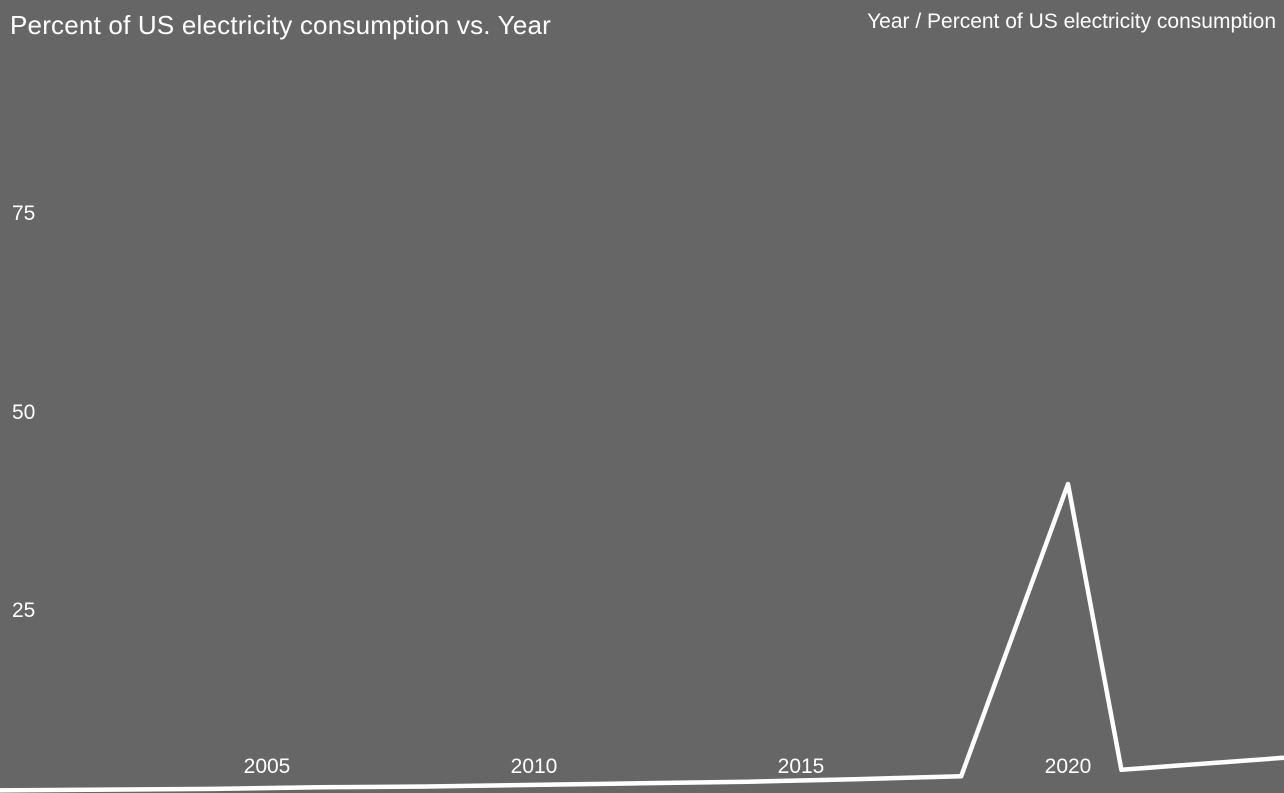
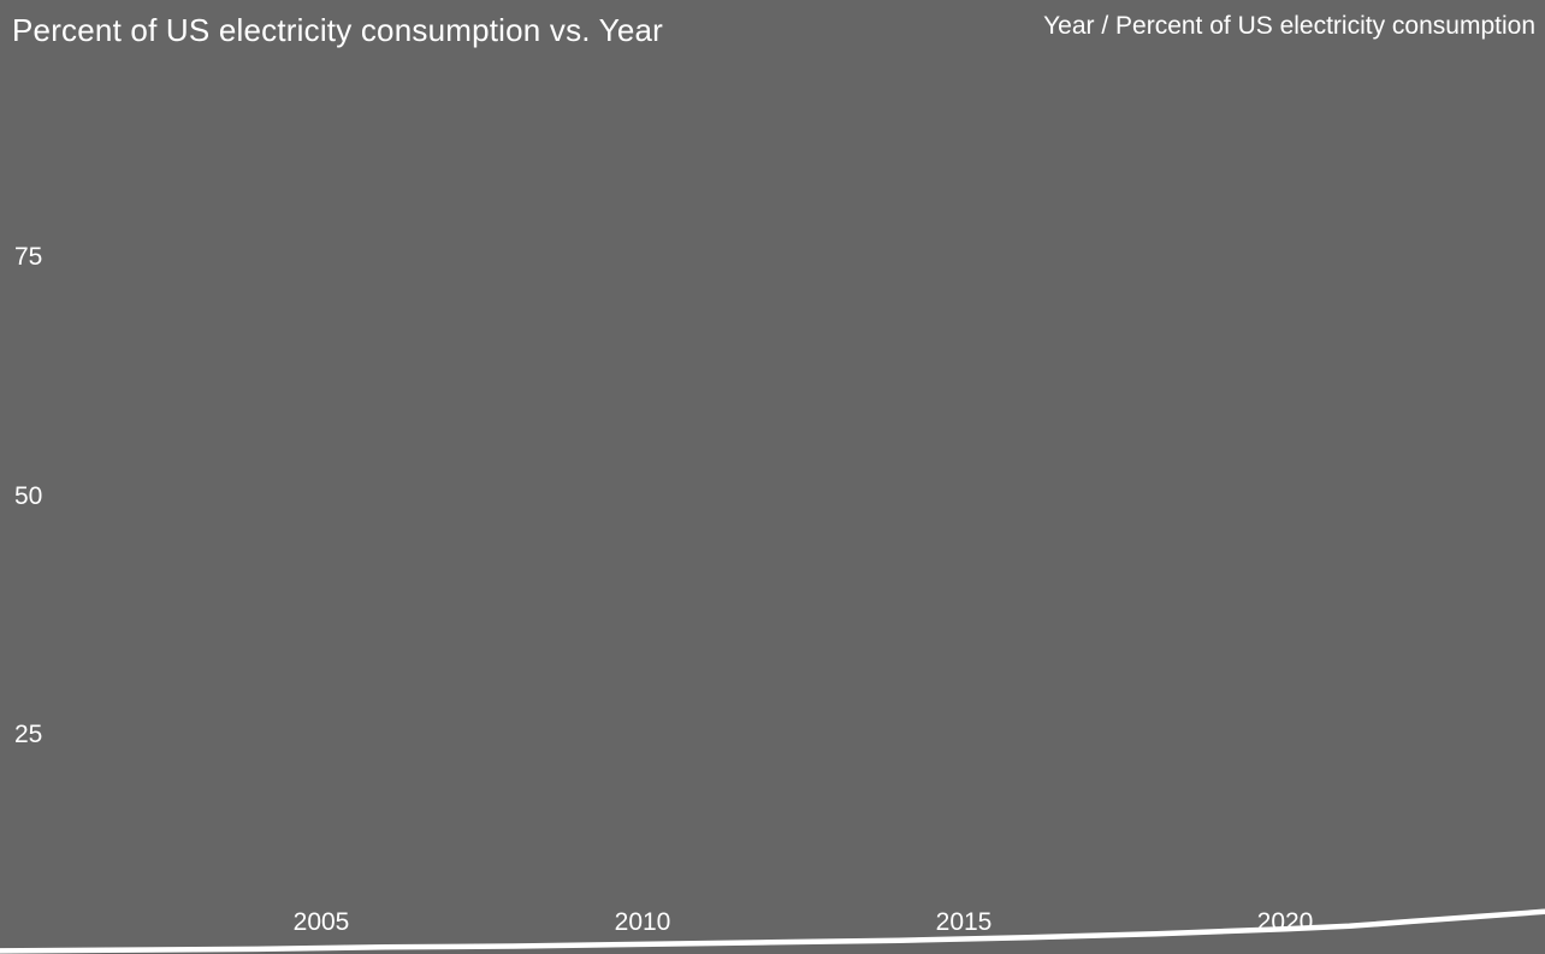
2020: 41 -> 5
